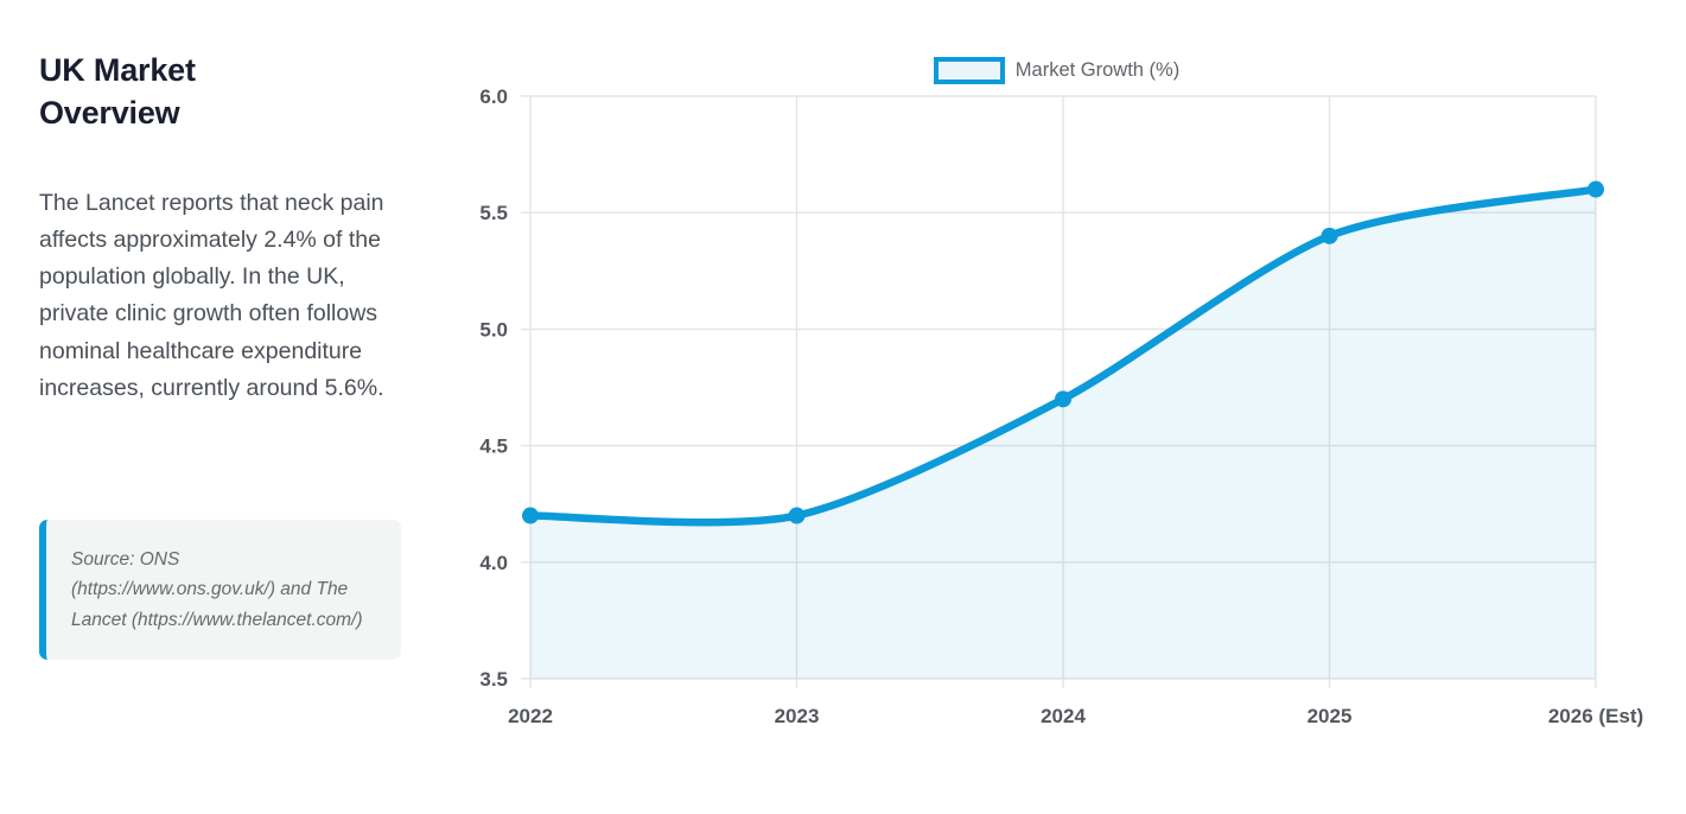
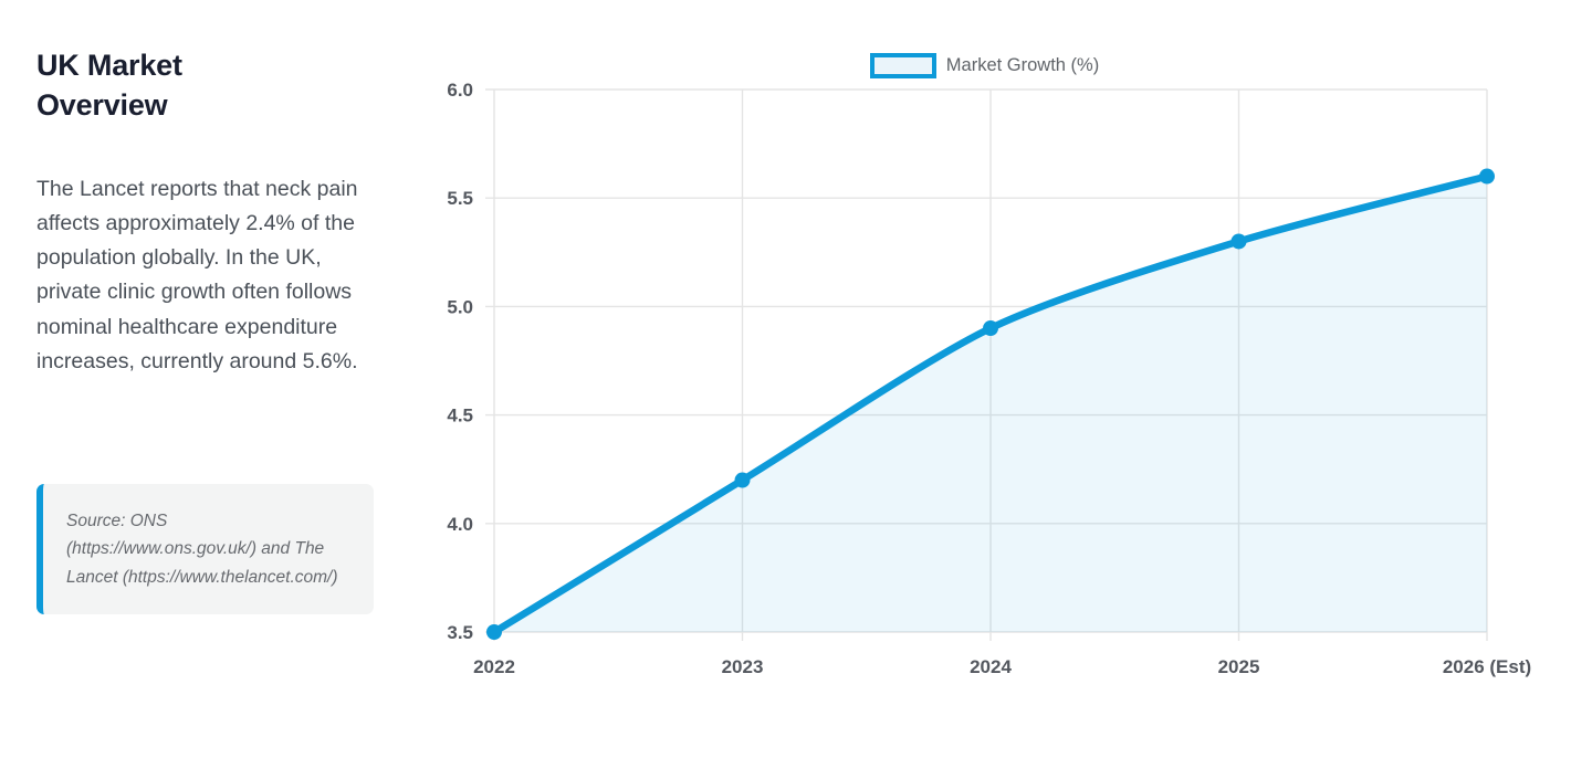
2022: 4.2 -> 3.5
2024: 4.7 -> 4.9
2025: 5.4 -> 5.3
